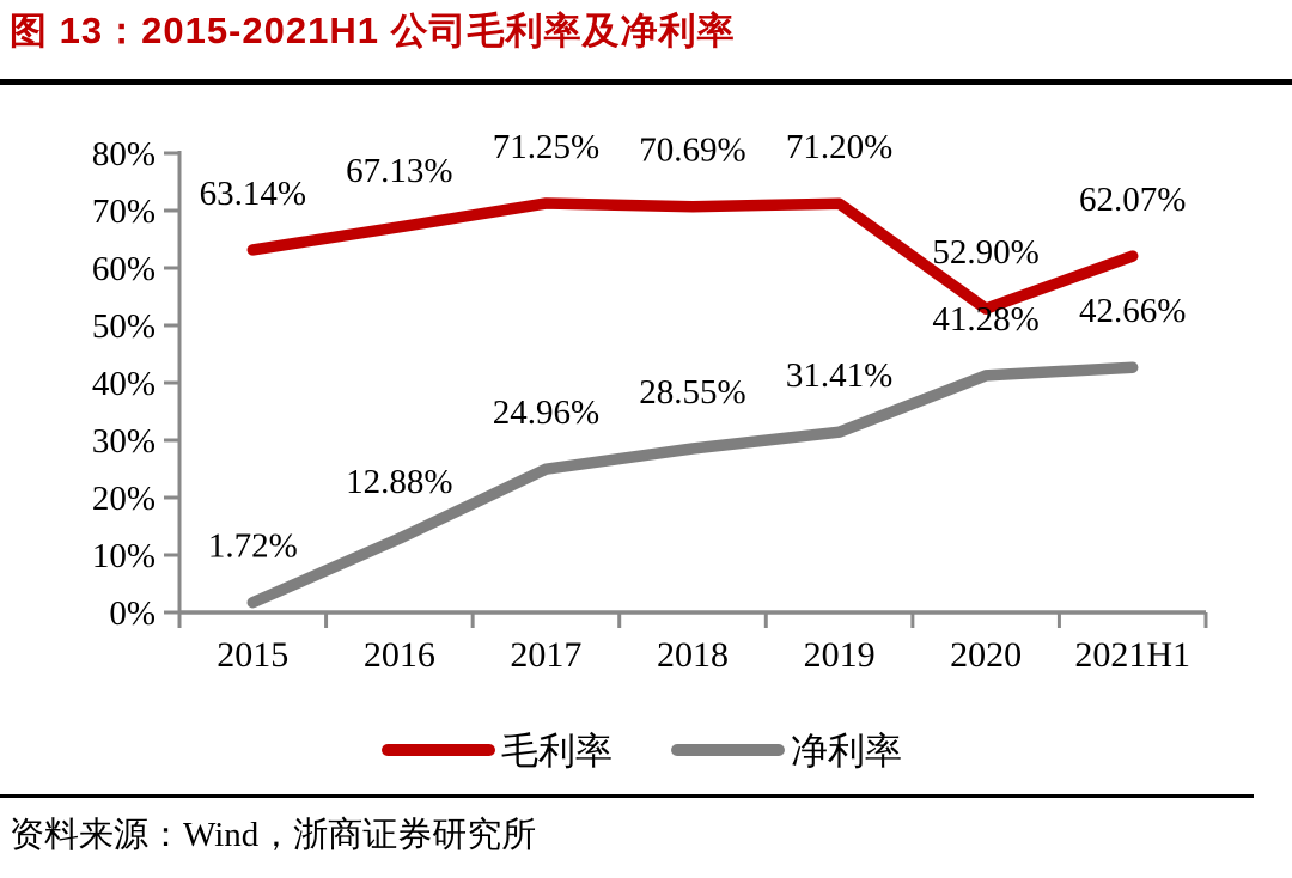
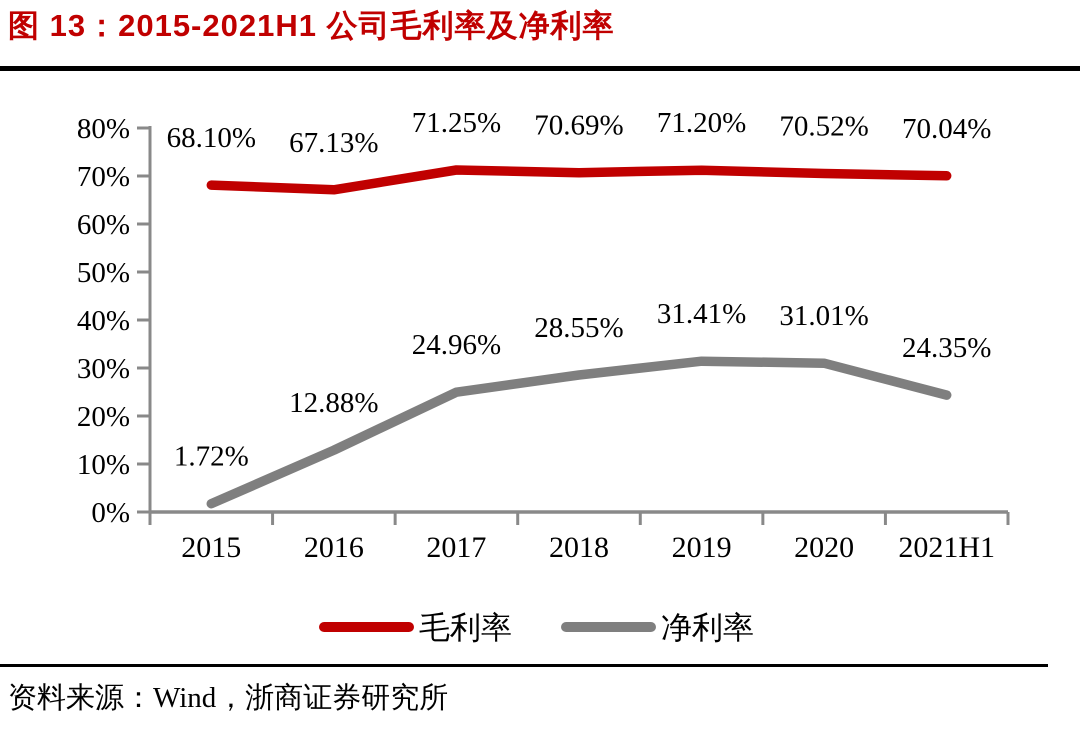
毛利率/2015: 63.14% -> 68.10%
毛利率/2020: 52.90% -> 70.52%
净利率/2020: 41.28% -> 31.01%
毛利率/2021H1: 62.07% -> 70.04%
净利率/2021H1: 42.66% -> 24.35%
